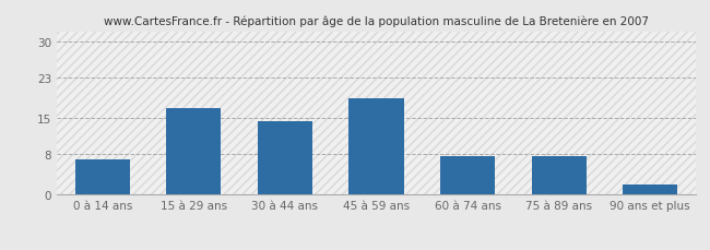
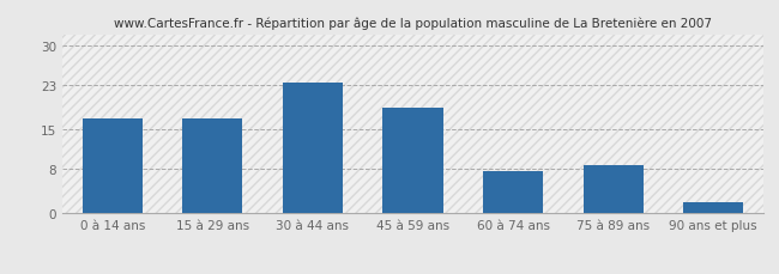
0 à 14 ans: 7.0 -> 17.0
30 à 44 ans: 14.5 -> 23.5
75 à 89 ans: 7.5 -> 8.7
